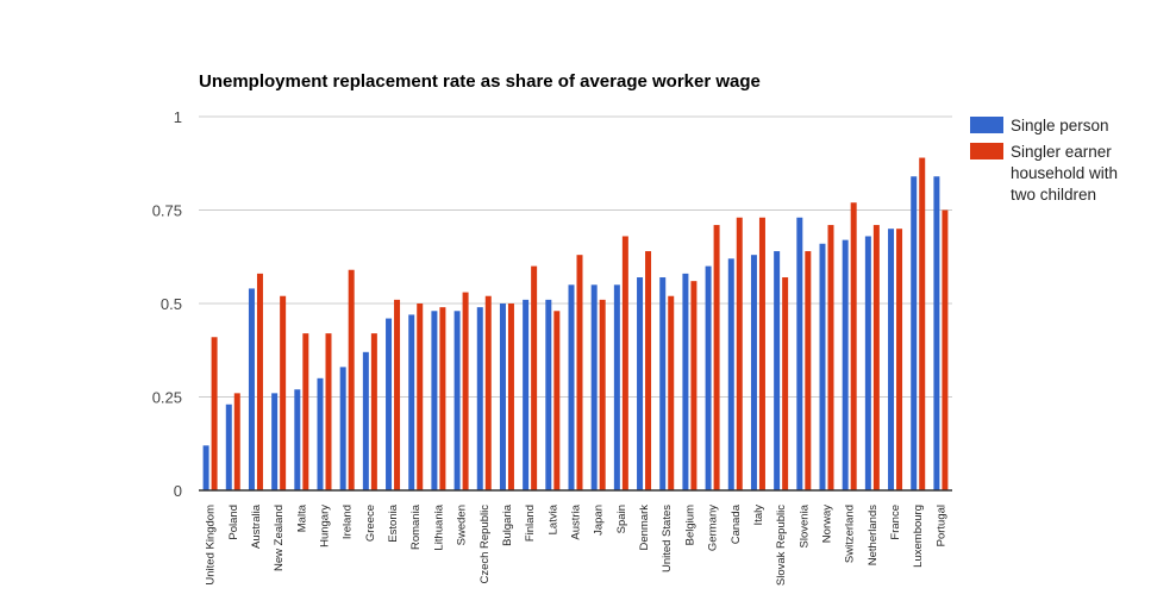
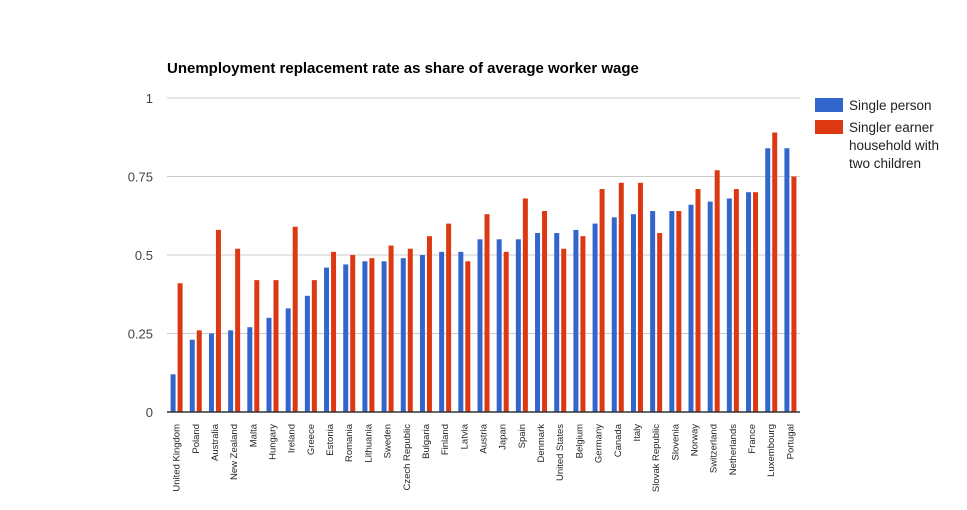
Single person/Australia: 0.54 -> 0.25
Singler earner household with two children/Bulgaria: 0.50 -> 0.56
Single person/Slovenia: 0.73 -> 0.64
